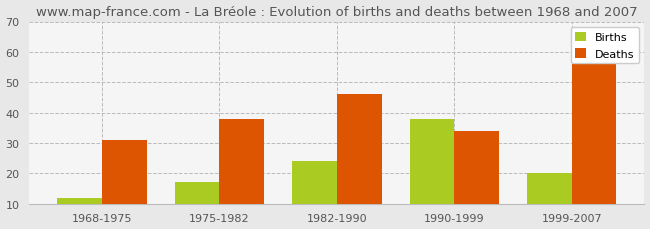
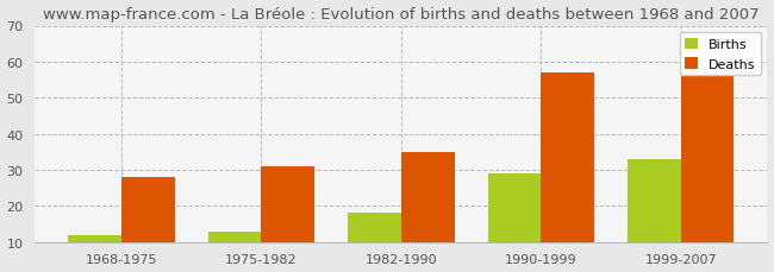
Deaths/1968-1975: 31 -> 28
Births/1975-1982: 17 -> 13
Deaths/1975-1982: 38 -> 31
Births/1982-1990: 24 -> 18
Deaths/1982-1990: 46 -> 35
Births/1990-1999: 38 -> 29
Deaths/1990-1999: 34 -> 57
Births/1999-2007: 20 -> 33
